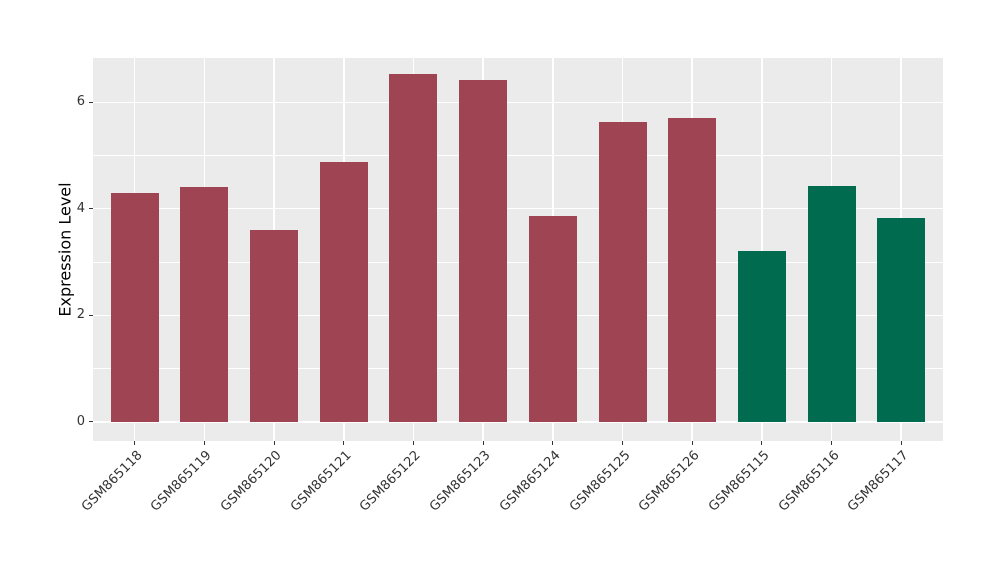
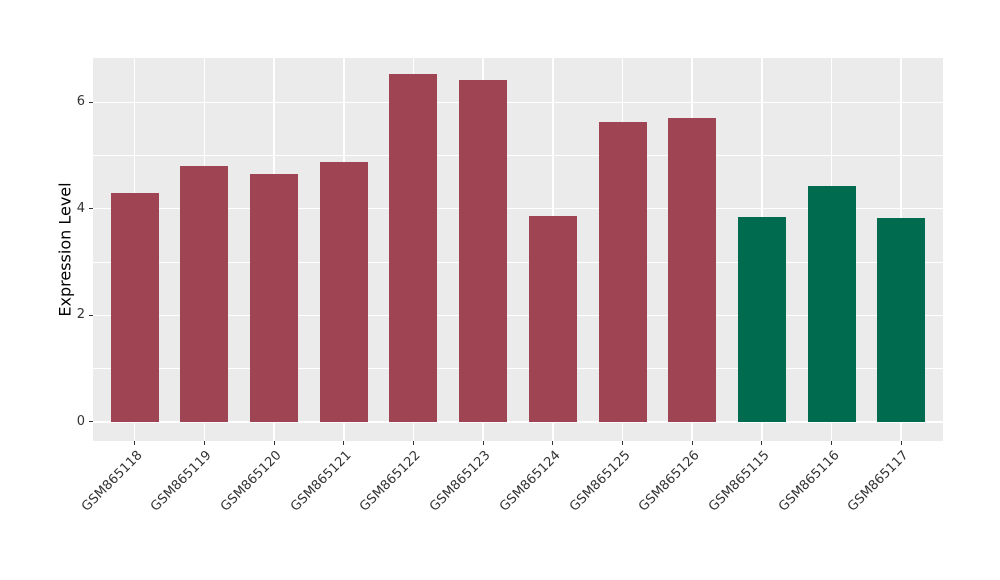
GSM865119: 4.4 -> 4.8
GSM865120: 3.6 -> 4.7
GSM865115: 3.2 -> 3.9
